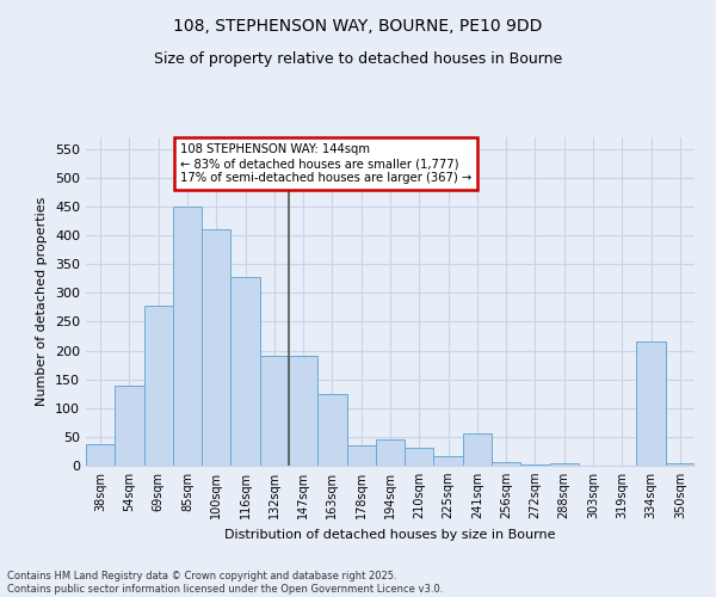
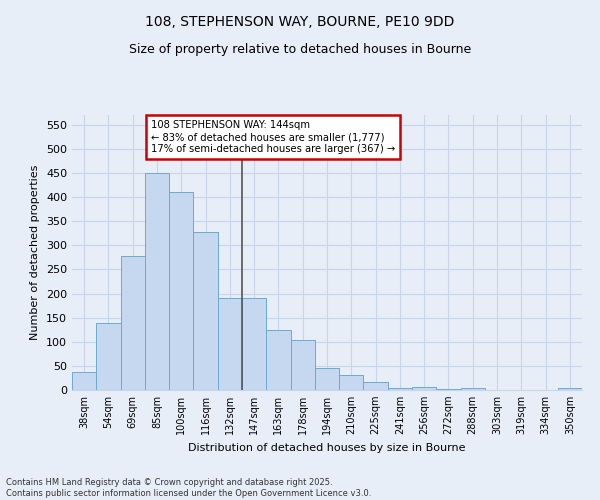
178sqm: 35 -> 103
241sqm: 55 -> 5
334sqm: 215 -> 1
